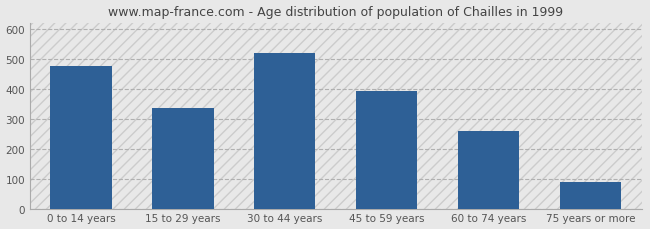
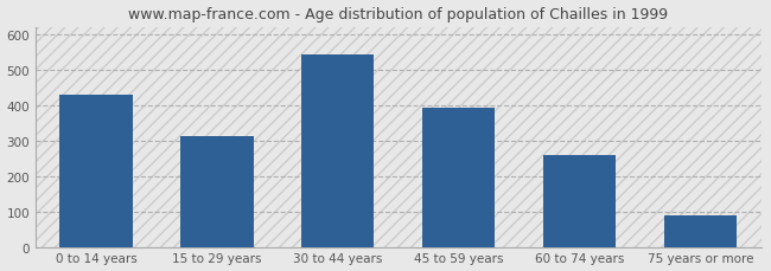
0 to 14 years: 475 -> 430
15 to 29 years: 335 -> 312
30 to 44 years: 520 -> 542
